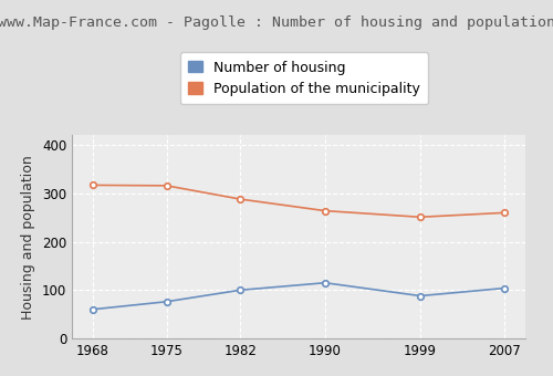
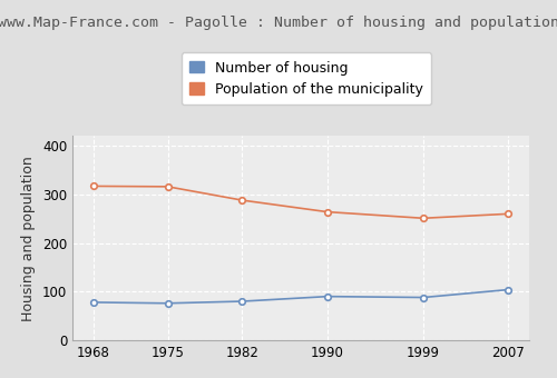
Number of housing/1968: 60 -> 78
Number of housing/1982: 100 -> 80
Number of housing/1990: 115 -> 90
